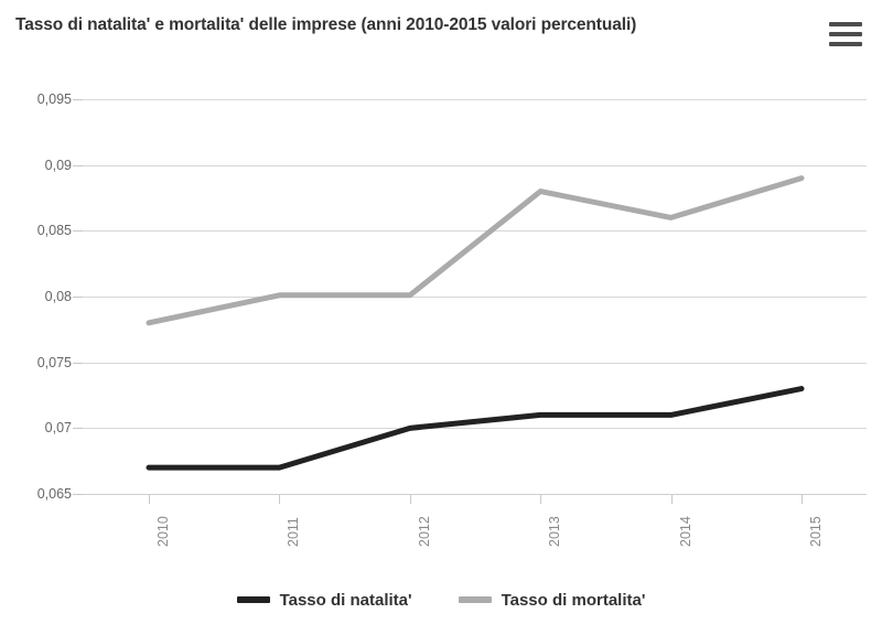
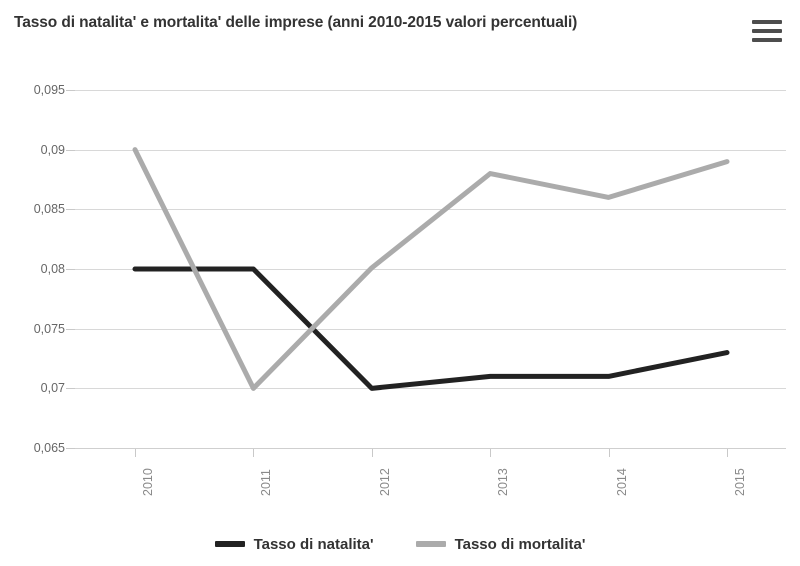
Tasso di natalita'/2010: 0,07 -> 0,08
Tasso di mortalita'/2010: 0,08 -> 0,09
Tasso di natalita'/2011: 0,07 -> 0,08
Tasso di mortalita'/2011: 0,08 -> 0,07
